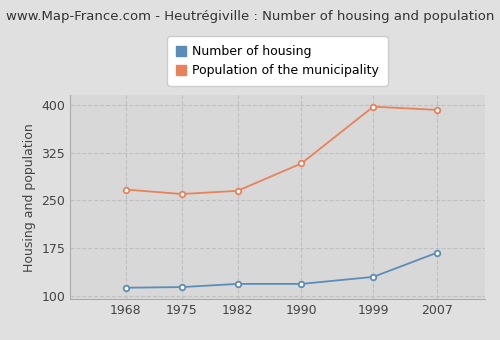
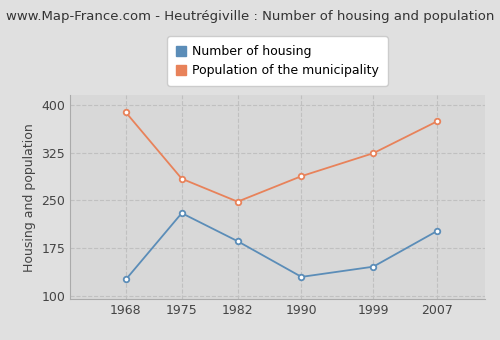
Number of housing/1968: 113 -> 126
Population of the municipality/1968: 267 -> 388
Number of housing/1975: 114 -> 230
Population of the municipality/1975: 260 -> 284
Number of housing/1982: 119 -> 186
Population of the municipality/1982: 265 -> 248
Number of housing/1990: 119 -> 130
Population of the municipality/1990: 308 -> 288
Number of housing/1999: 130 -> 146
Population of the municipality/1999: 397 -> 324
Number of housing/2007: 168 -> 202
Population of the municipality/2007: 392 -> 374
